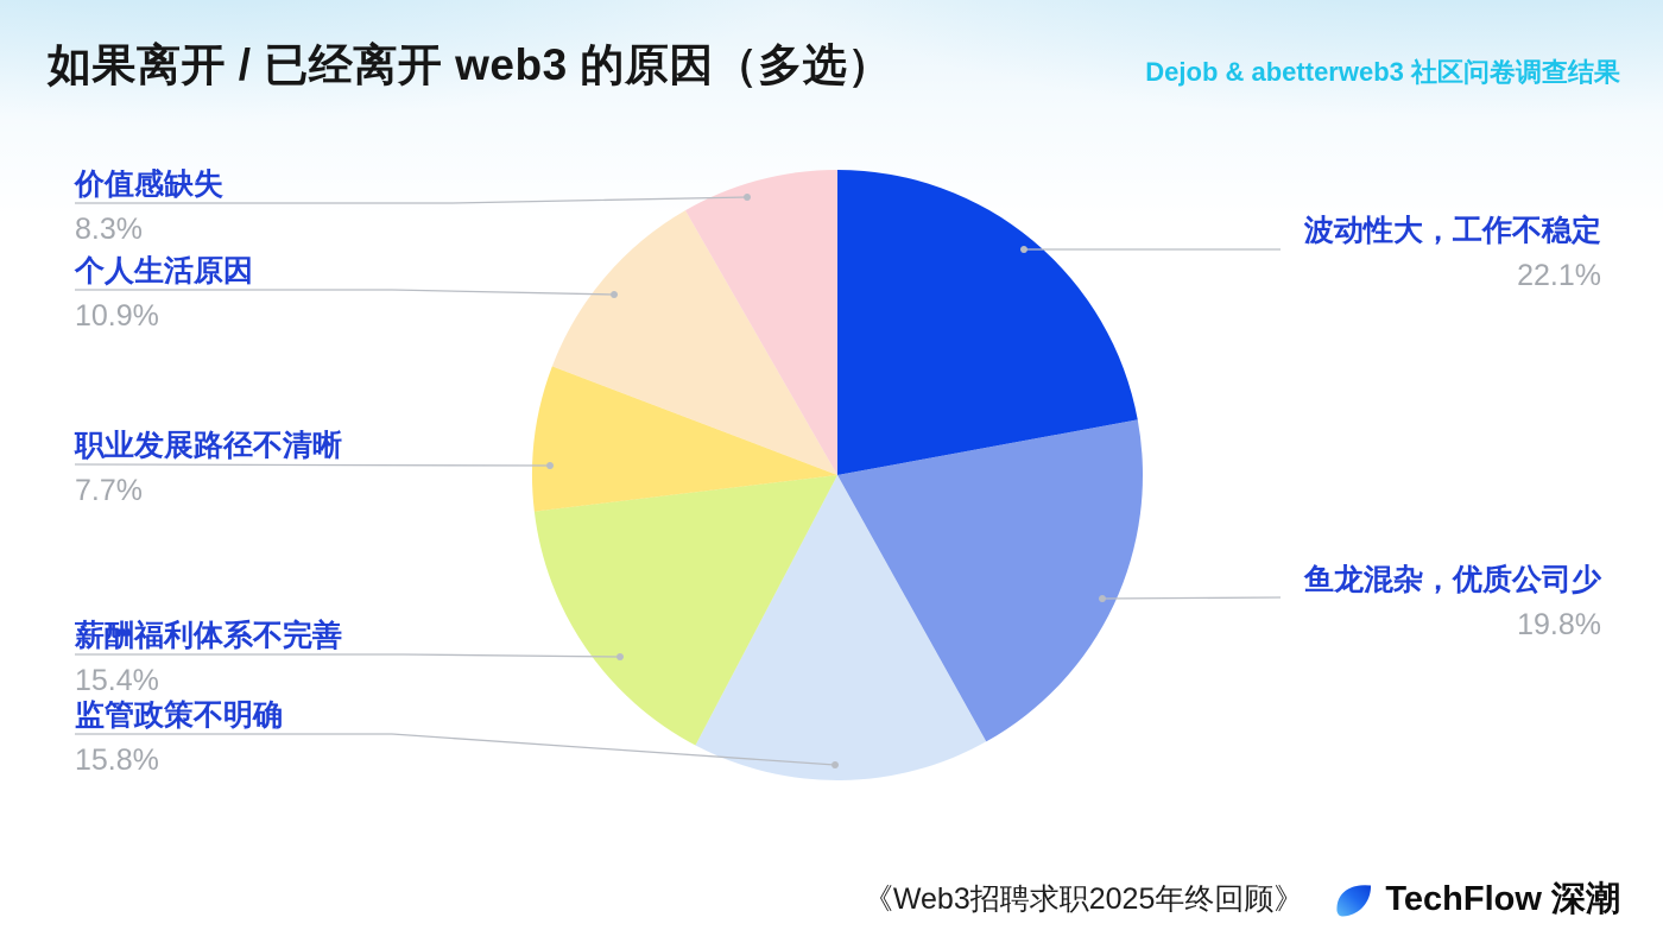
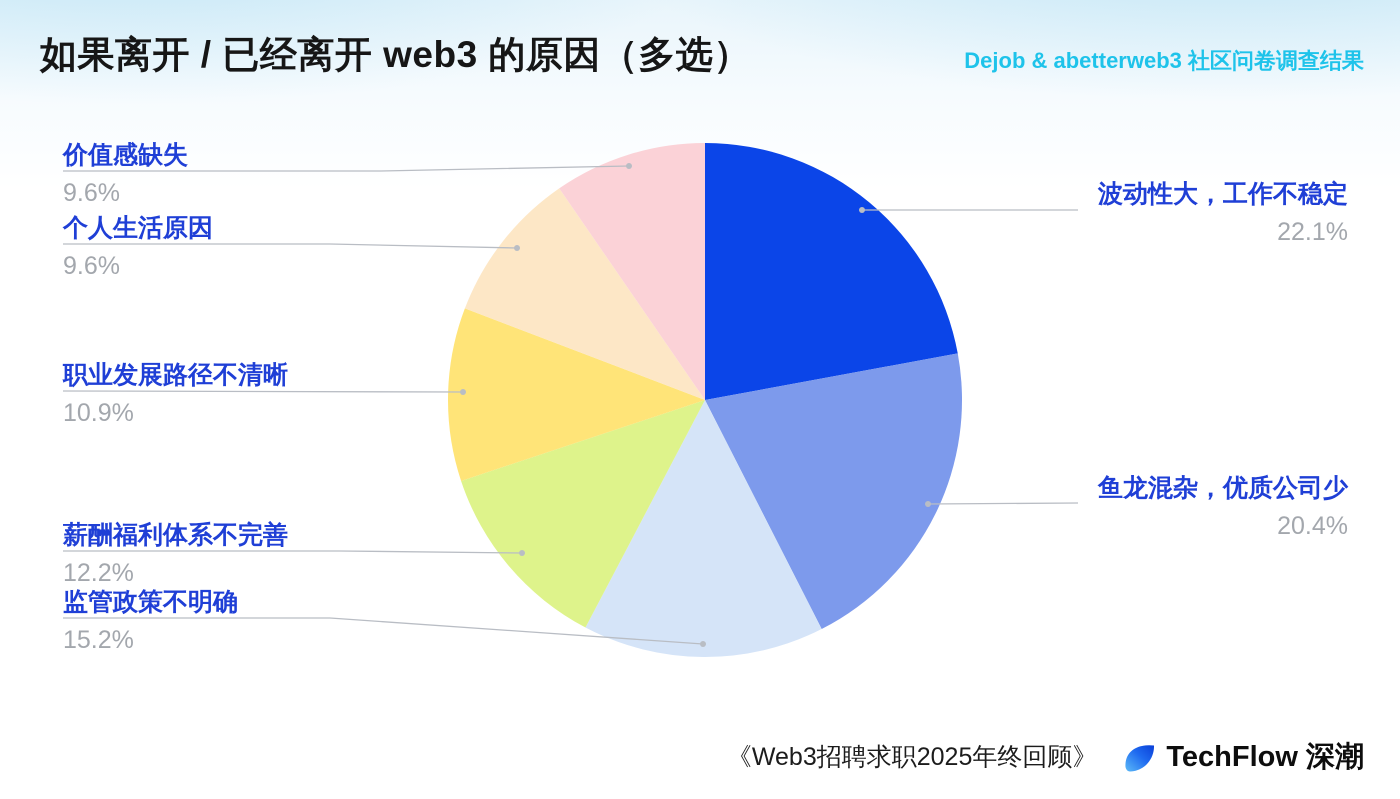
鱼龙混杂，优质公司少: 19.8% -> 20.4%
监管政策不明确: 15.8% -> 15.2%
薪酬福利体系不完善: 15.4% -> 12.2%
职业发展路径不清晰: 7.7% -> 10.9%
个人生活原因: 10.9% -> 9.6%
价值感缺失: 8.3% -> 9.6%
